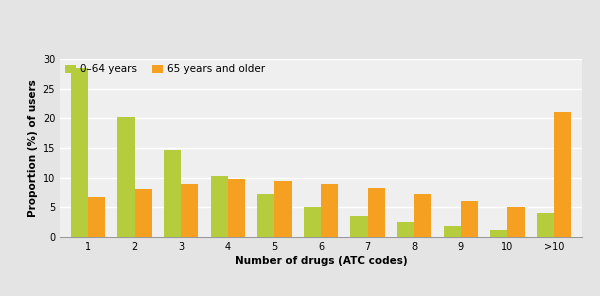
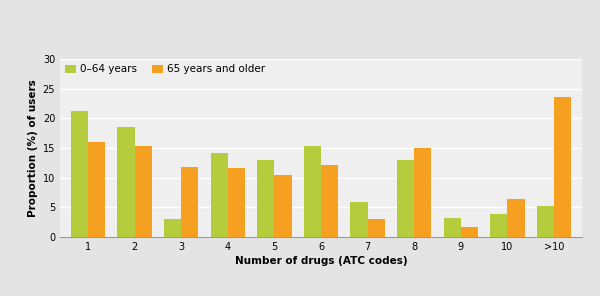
0–64 years/1: 28.5 -> 21.2
65 years and older/1: 6.8 -> 16.0
0–64 years/2: 20.2 -> 18.6
65 years and older/2: 8.0 -> 15.4
0–64 years/3: 14.7 -> 3.0
65 years and older/3: 9.0 -> 11.8
0–64 years/4: 10.3 -> 14.2
65 years and older/4: 9.7 -> 11.6
0–64 years/5: 7.3 -> 13.0
65 years and older/5: 9.5 -> 10.4
0–64 years/6: 5.1 -> 15.4
65 years and older/6: 9.0 -> 12.2
0–64 years/7: 3.5 -> 5.8
65 years and older/7: 8.3 -> 3.0
0–64 years/8: 2.5 -> 13.0
65 years and older/8: 7.2 -> 15.0
0–64 years/9: 1.8 -> 3.2
65 years and older/9: 6.1 -> 1.6
0–64 years/10: 1.2 -> 3.8
65 years and older/10: 5.1 -> 6.4
0–64 years/>10: 4.0 -> 5.2
65 years and older/>10: 21.0 -> 23.6
